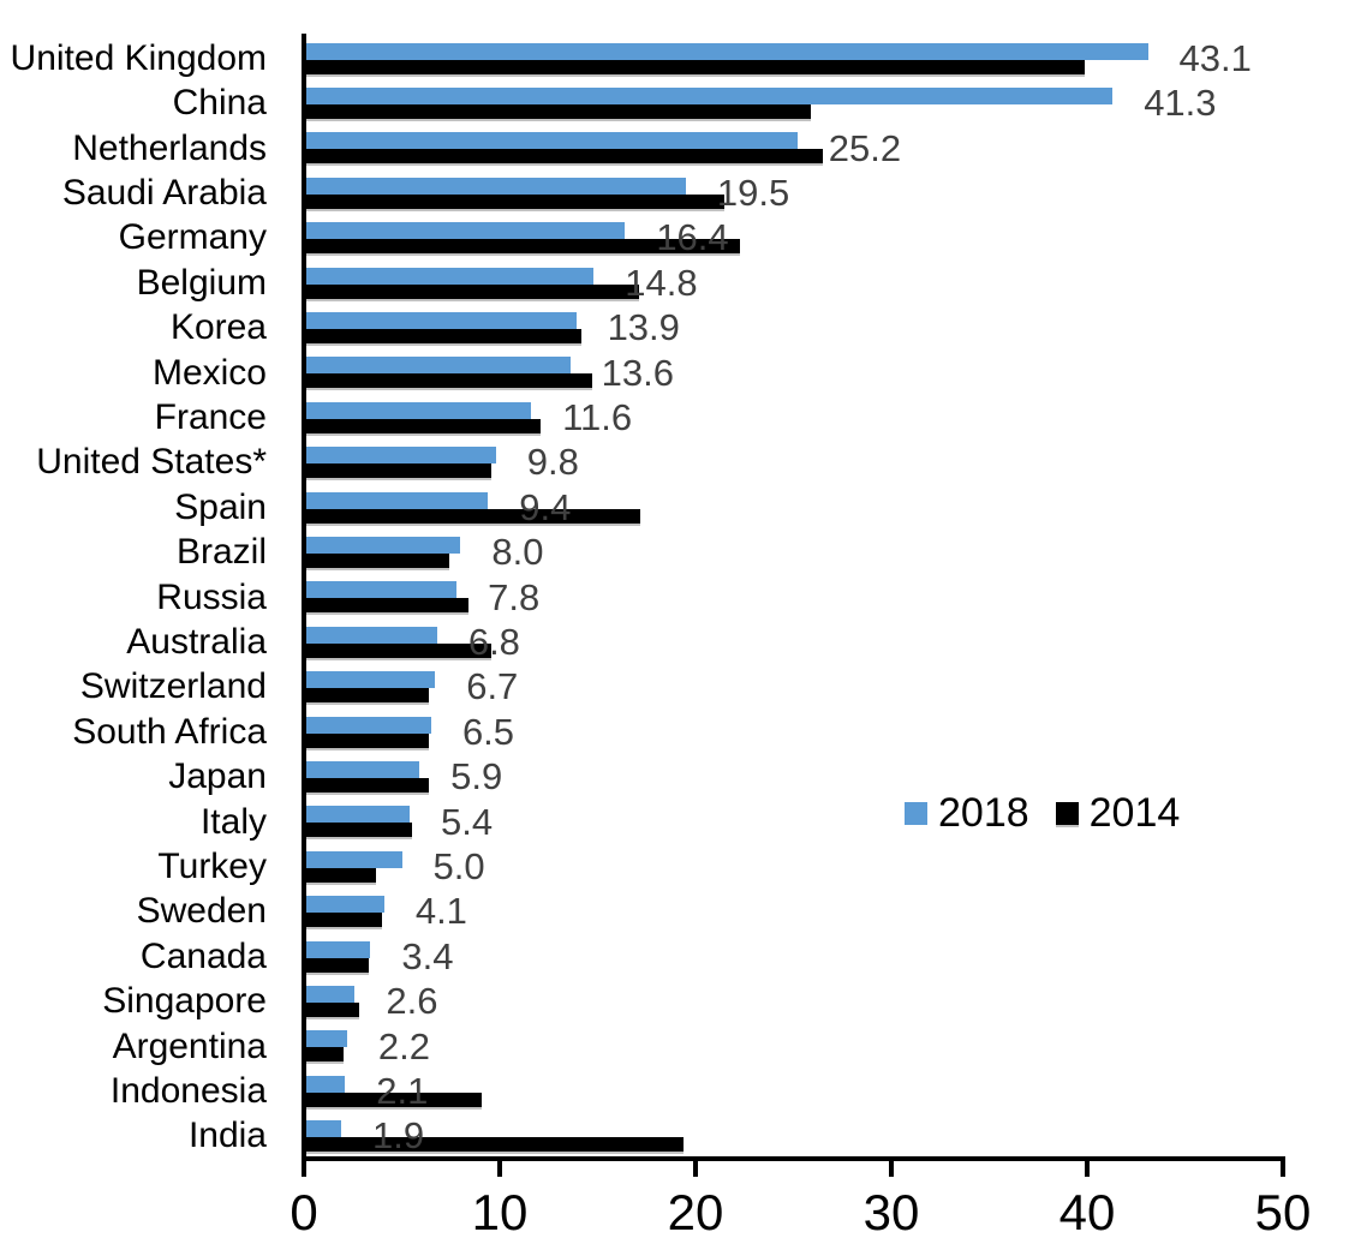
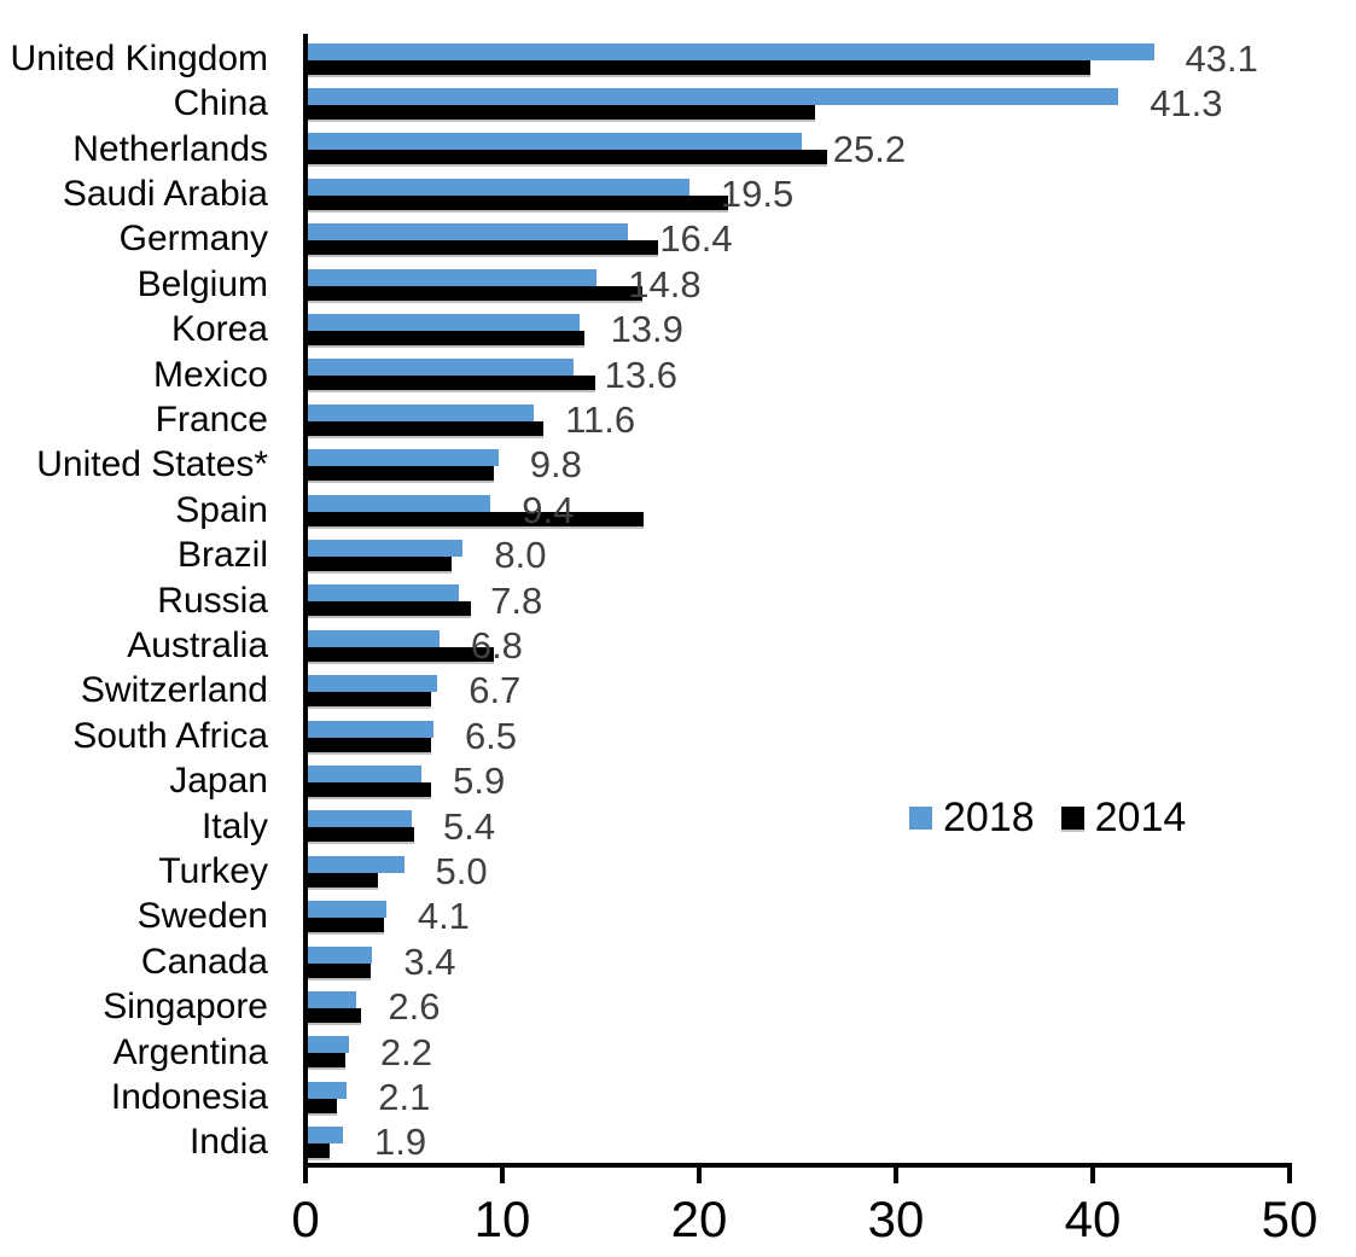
2014/Germany: 22.3 -> 17.9
2014/Indonesia: 9.1 -> 1.6
2014/India: 19.4 -> 1.2
